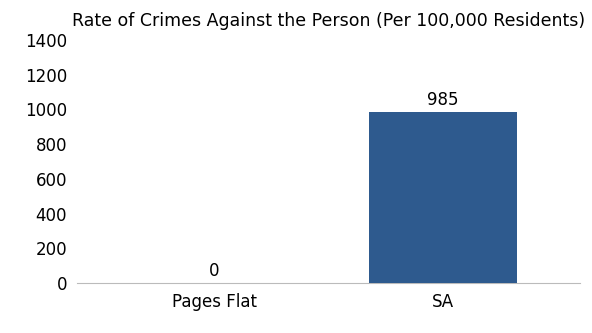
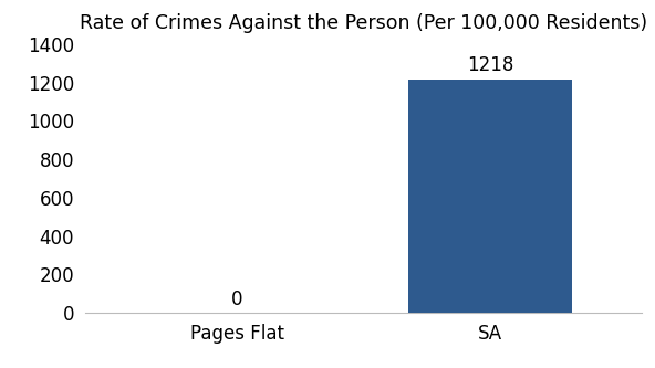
SA: 985 -> 1218
